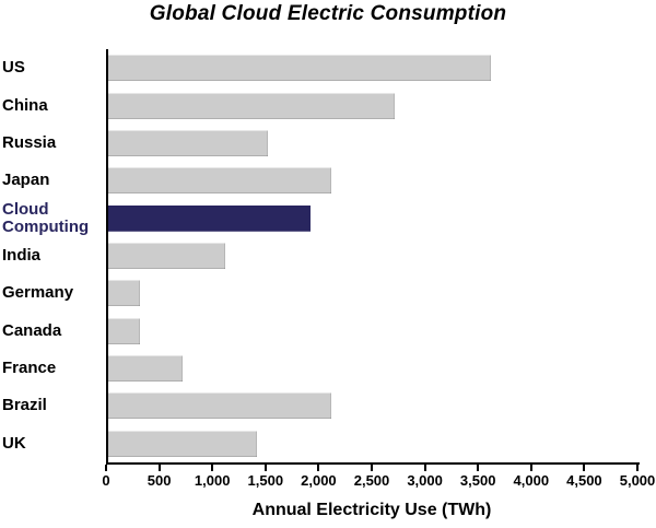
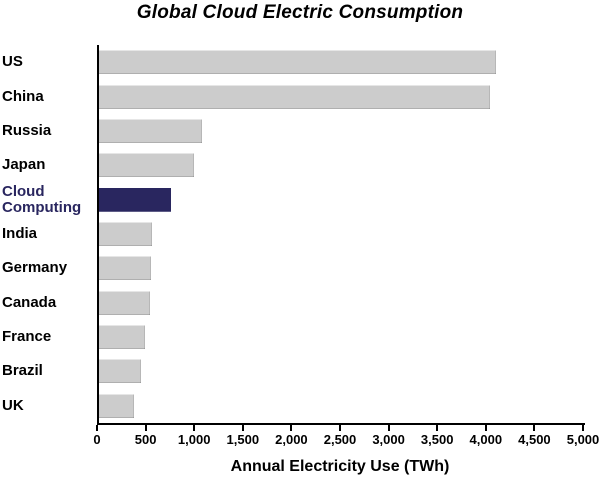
US: 3600 -> 4100
China: 2700 -> 4000
Russia: 1500 -> 1100
Japan: 2100 -> 1000
Cloud Computing: 1900 -> 700
India: 1100 -> 500
Germany: 300 -> 500
Canada: 300 -> 500
France: 700 -> 500
Brazil: 2100 -> 400
UK: 1400 -> 400
